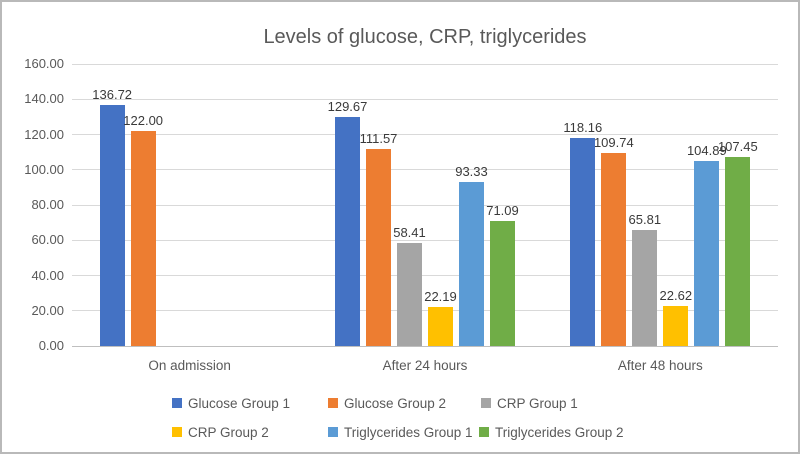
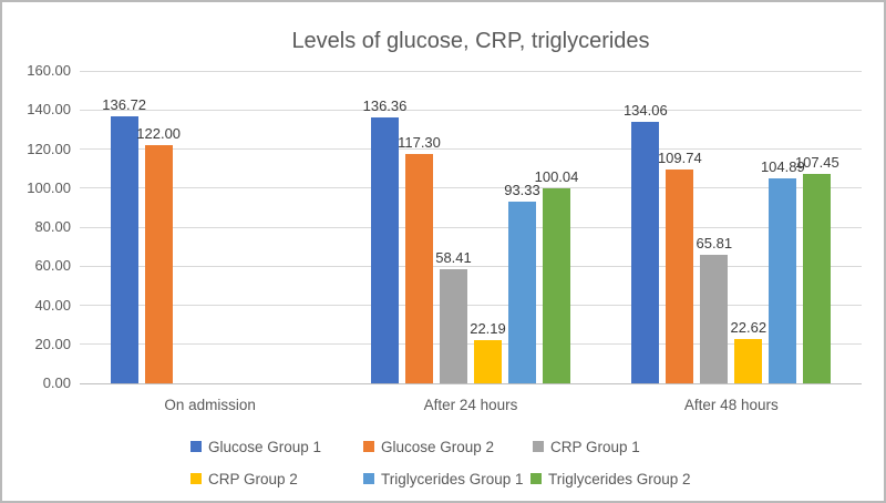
Glucose Group 1/After 24 hours: 129.67 -> 136.36
Glucose Group 2/After 24 hours: 111.57 -> 117.30
Triglycerides Group 2/After 24 hours: 71.09 -> 100.04
Glucose Group 1/After 48 hours: 118.16 -> 134.06
